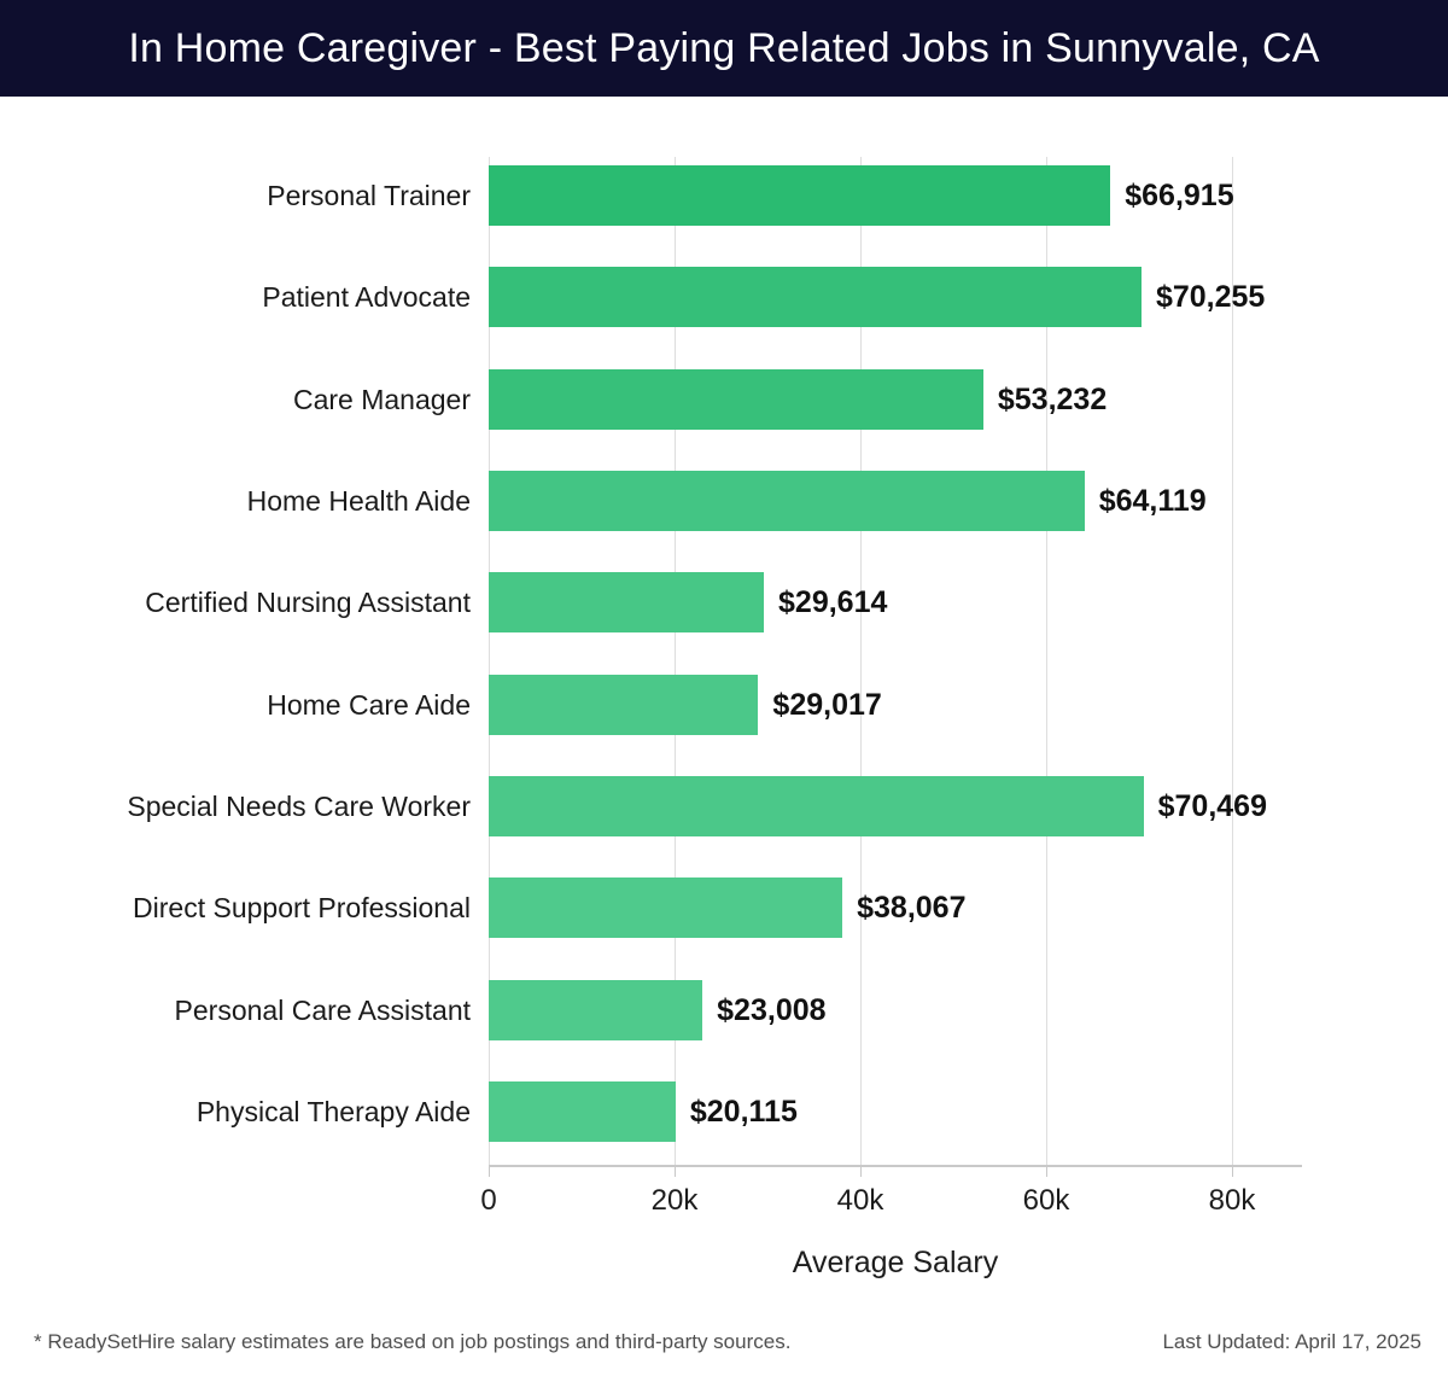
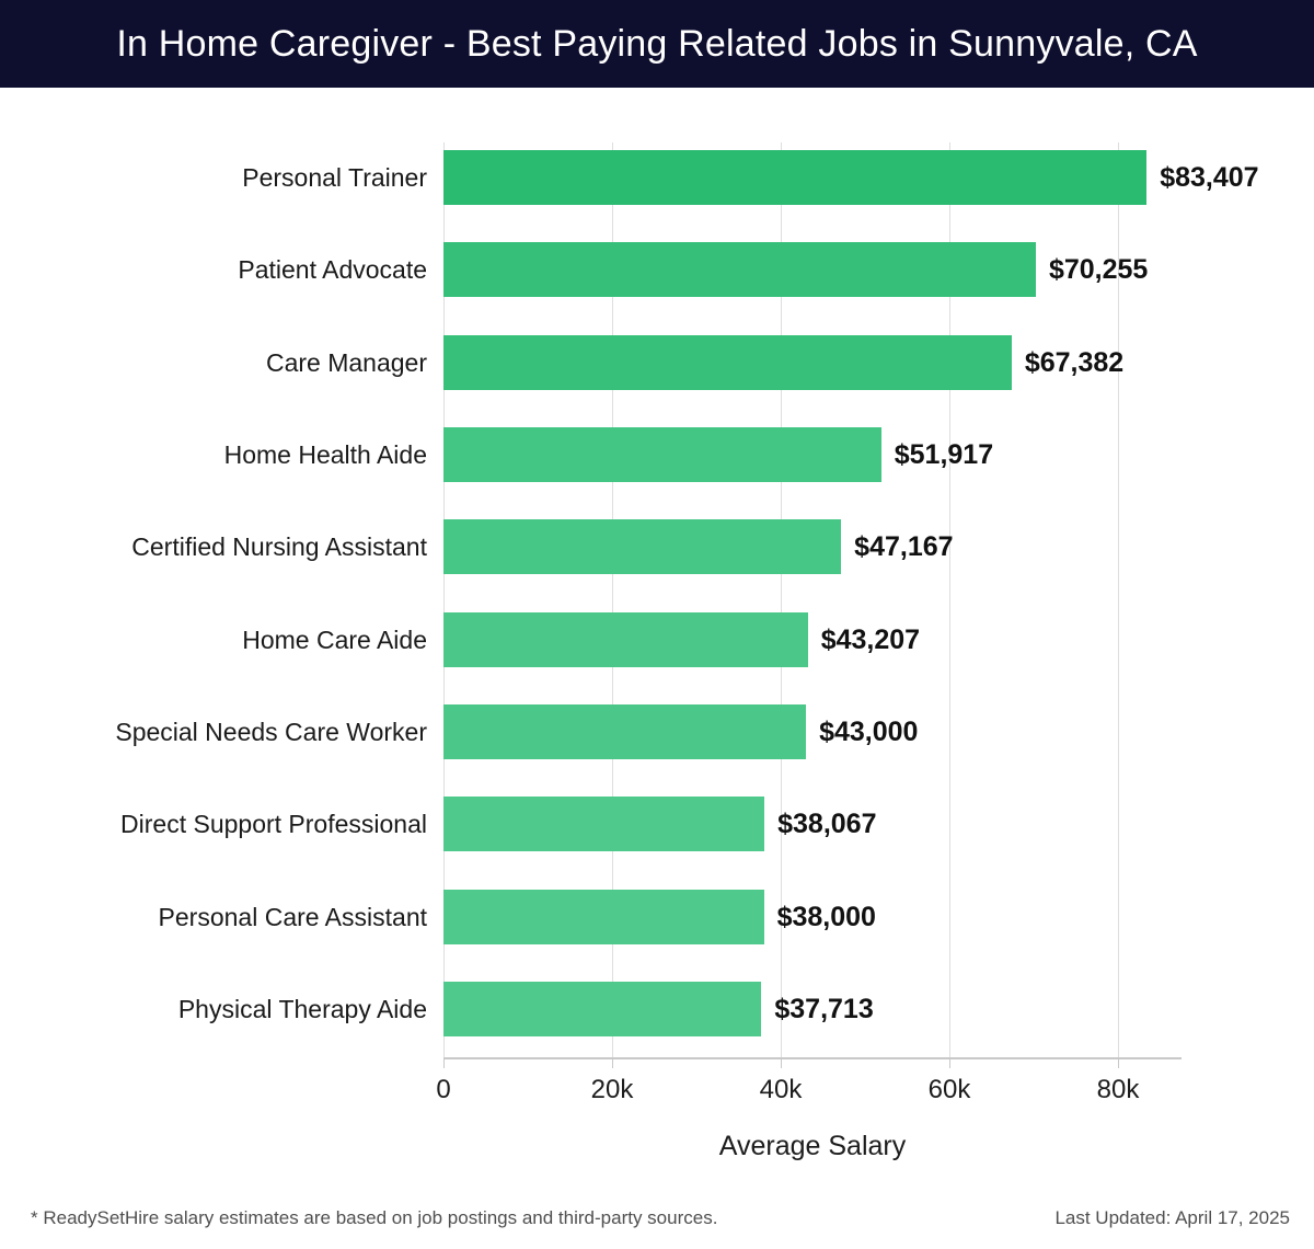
Personal Trainer: $66,915 -> $83,407
Care Manager: $53,232 -> $67,382
Home Health Aide: $64,119 -> $51,917
Certified Nursing Assistant: $29,614 -> $47,167
Home Care Aide: $29,017 -> $43,207
Special Needs Care Worker: $70,469 -> $43,000
Personal Care Assistant: $23,008 -> $38,000
Physical Therapy Aide: $20,115 -> $37,713
